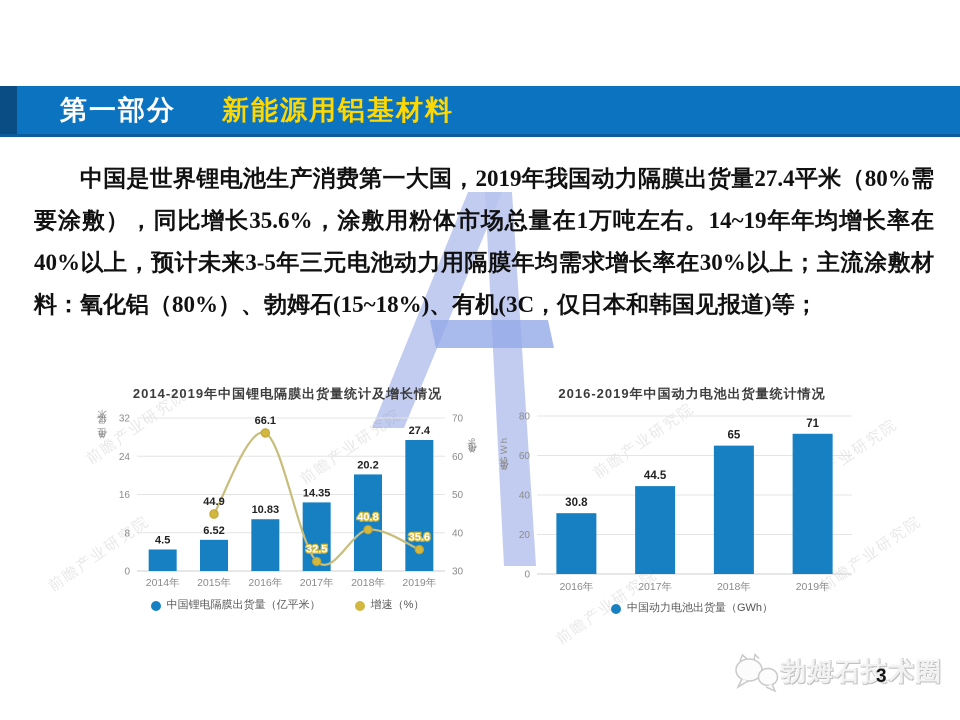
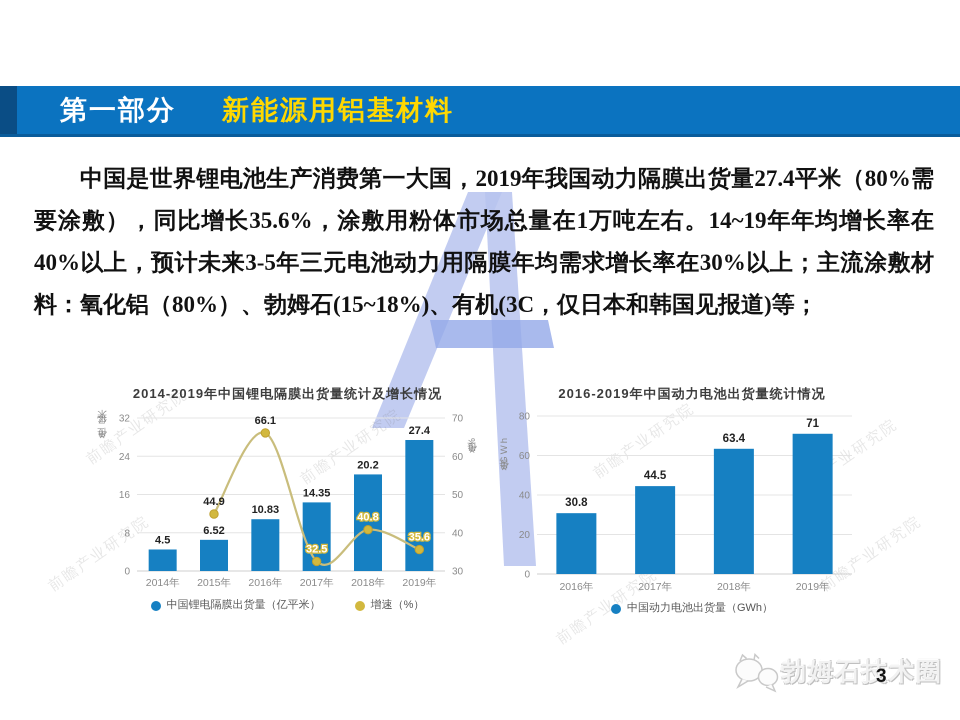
2016-2019年中国动力电池出货量统计情况/2018年: 65 -> 63.4
